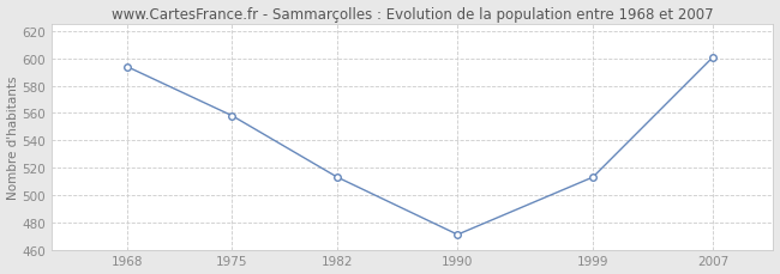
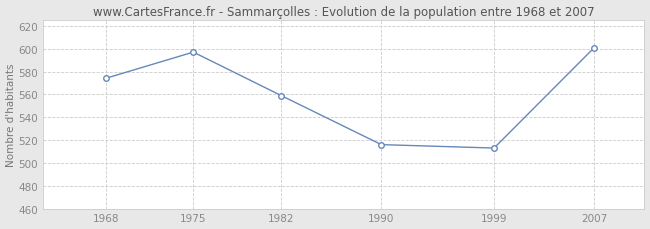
1968: 594 -> 574
1975: 558 -> 597
1982: 513 -> 559
1990: 471 -> 516
